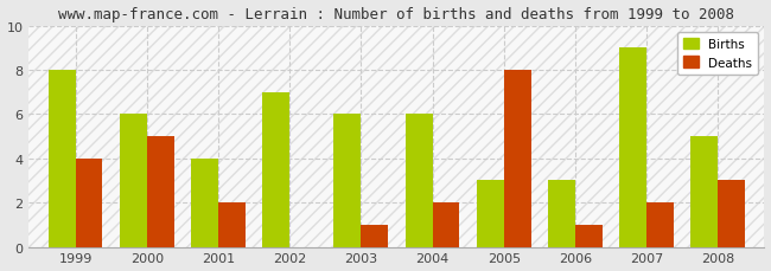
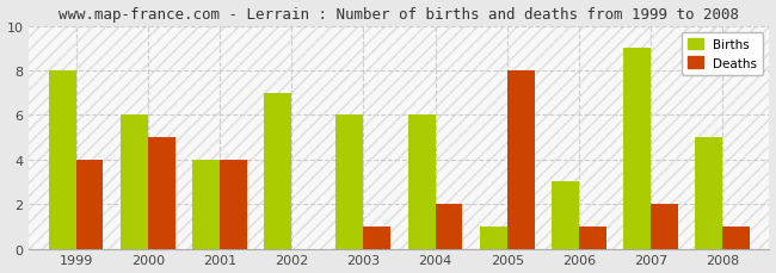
Deaths/2001: 2 -> 4
Births/2005: 3 -> 1
Deaths/2008: 3 -> 1
